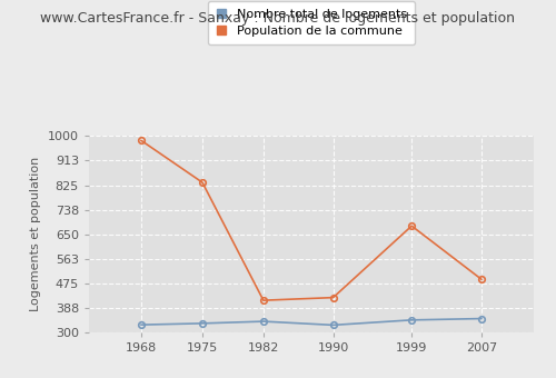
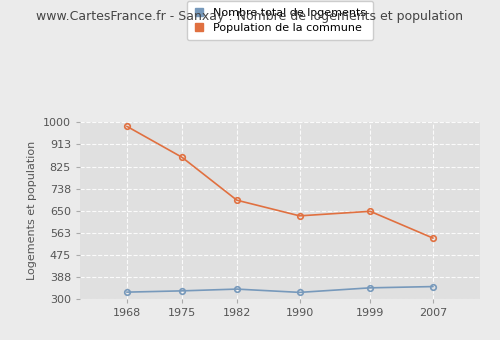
Population de la commune/1975: 835 -> 862
Population de la commune/1982: 415 -> 692
Population de la commune/1990: 425 -> 630
Population de la commune/1999: 680 -> 648
Population de la commune/2007: 490 -> 542
